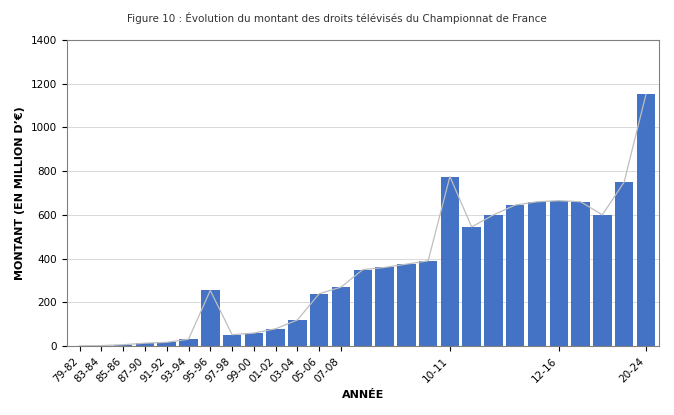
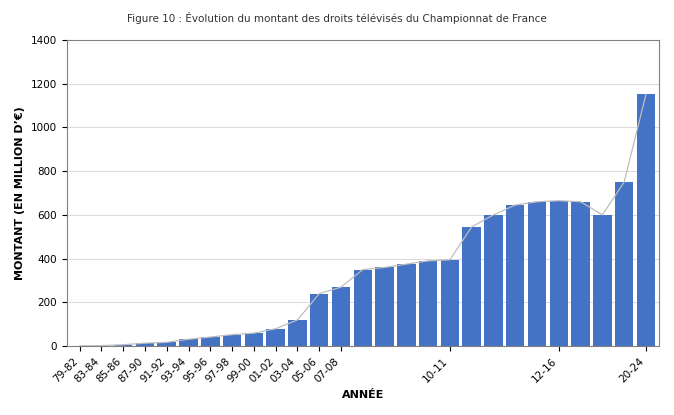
95-96: 255 -> 42
10-11: 775 -> 395
